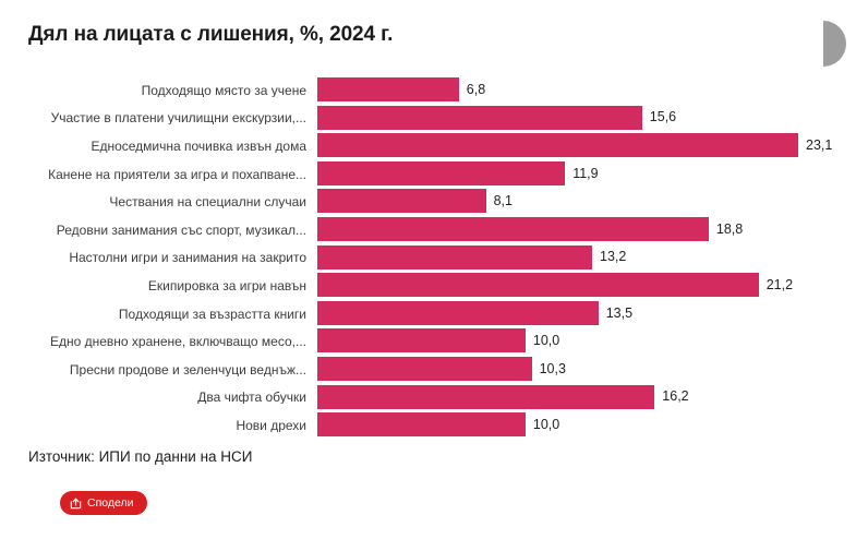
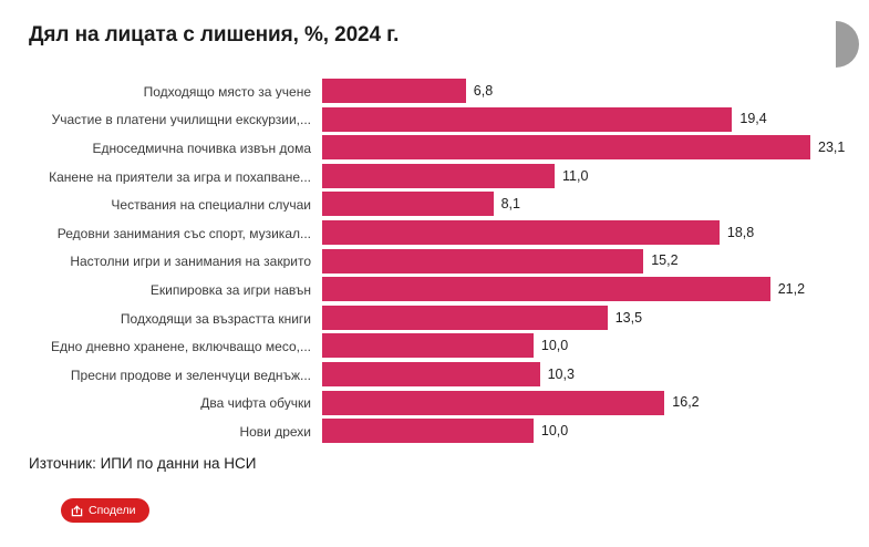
Участие в платени училищни екскурзии,...: 15,6 -> 19,4
Канене на приятели за игра и похапване...: 11,9 -> 11,0
Настолни игри и занимания на закрито: 13,2 -> 15,2
